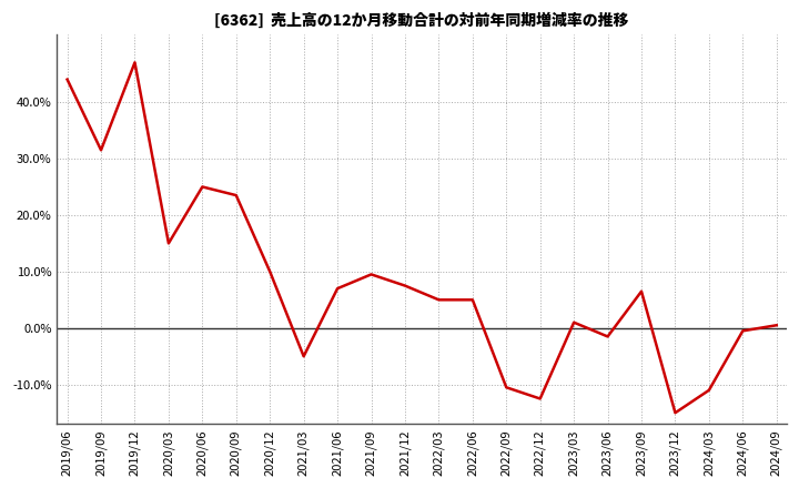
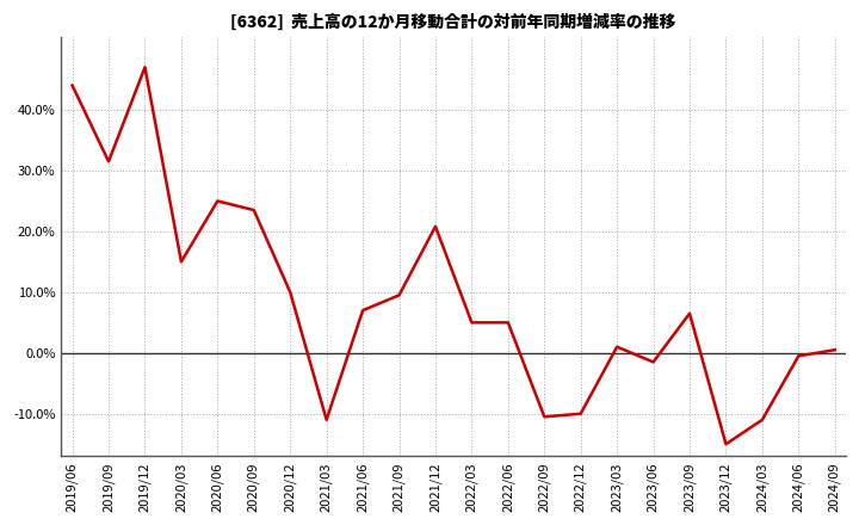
2021/03: -5.0% -> -11.0%
2021/12: 7.5% -> 20.8%
2022/12: -12.5% -> -10.0%
